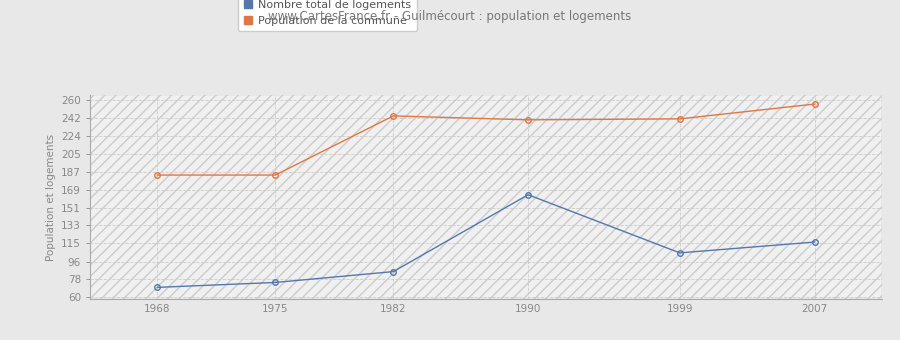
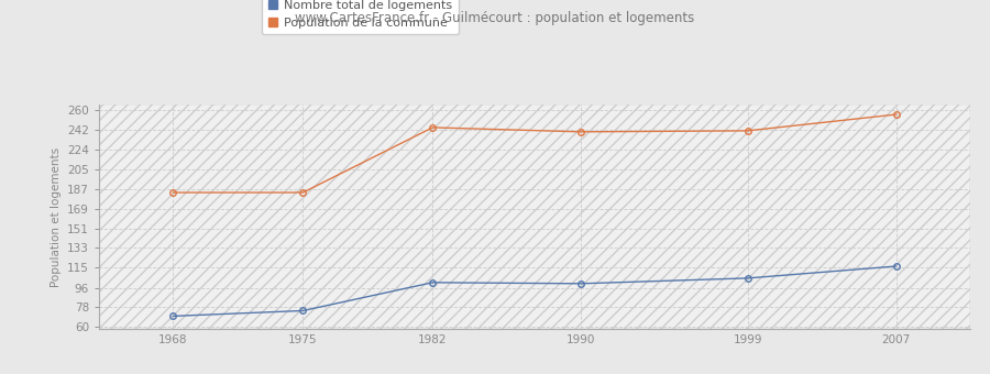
Nombre total de logements/1982: 86 -> 101
Nombre total de logements/1990: 164 -> 100
